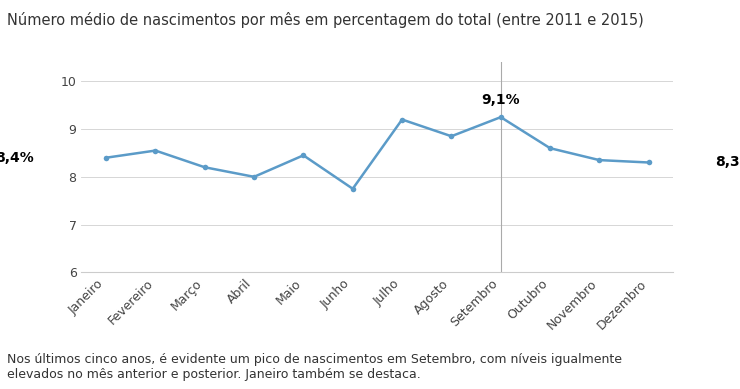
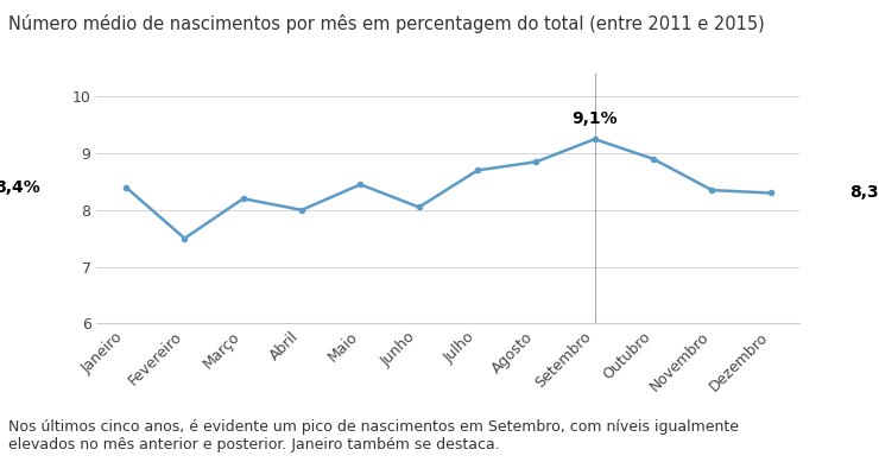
Fevereiro: 8.55 -> 7.50
Junho: 7.75 -> 8.05
Julho: 9.20 -> 8.70
Outubro: 8.60 -> 8.90
